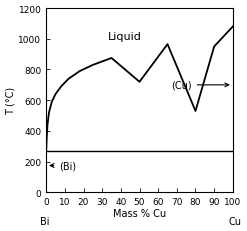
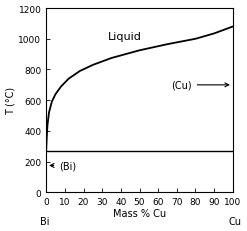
50: 720 -> 920
80: 530 -> 1000
90: 950 -> 1040
